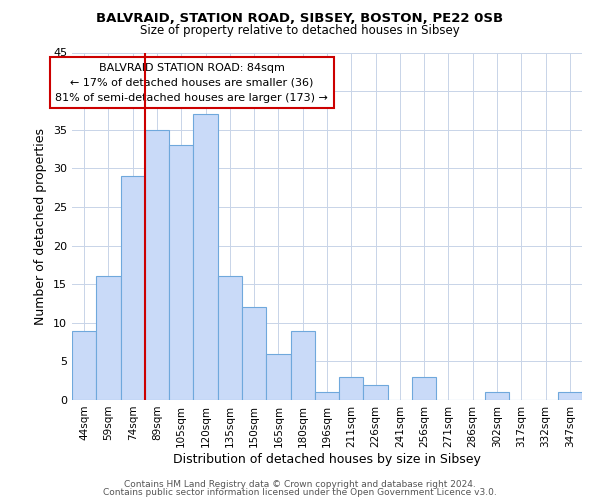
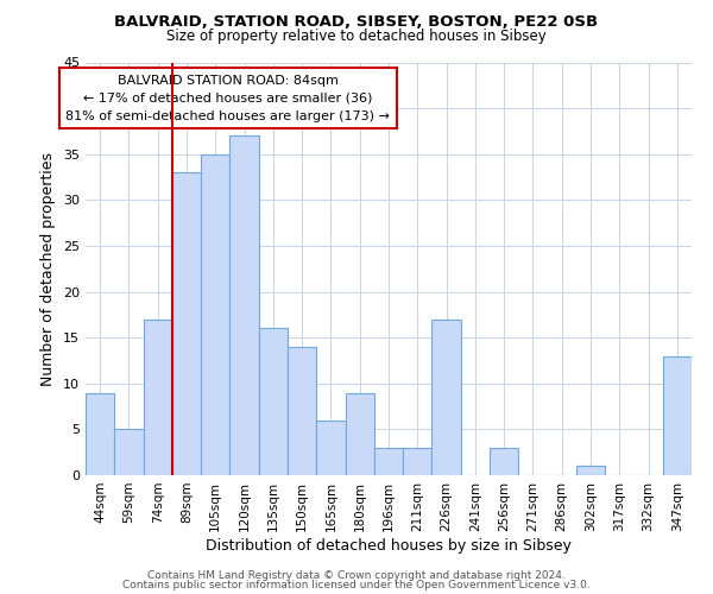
59sqm: 16 -> 5
74sqm: 29 -> 17
89sqm: 35 -> 33
105sqm: 33 -> 35
150sqm: 12 -> 14
196sqm: 1 -> 3
226sqm: 2 -> 17
347sqm: 1 -> 13
